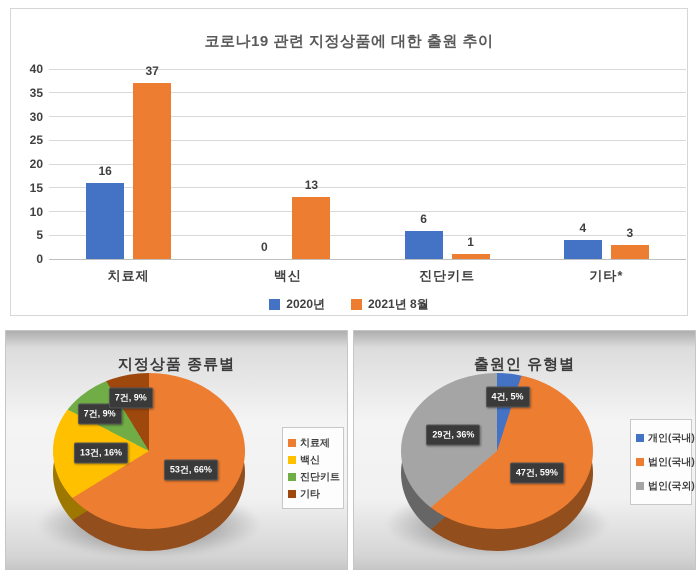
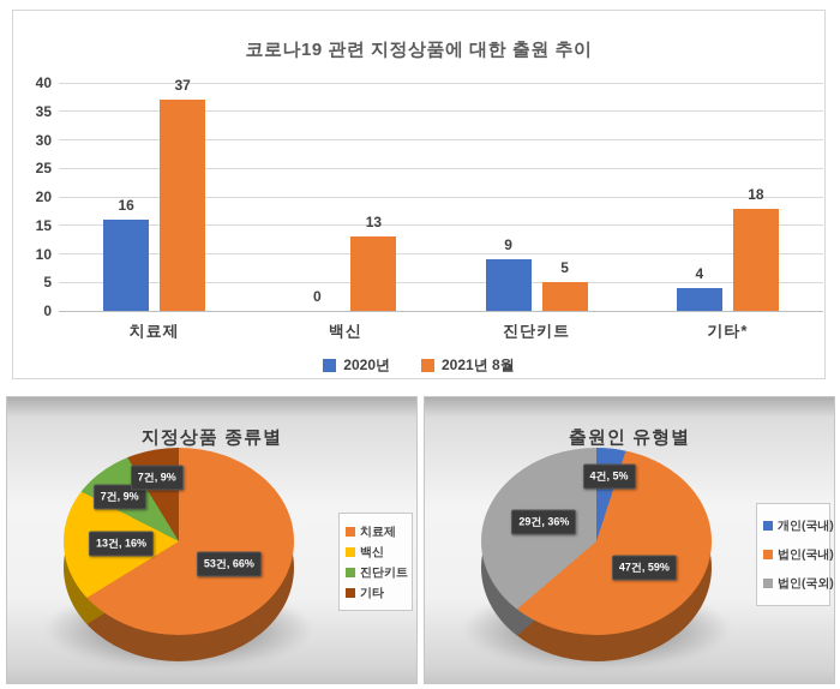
코로나19 관련 지정상품에 대한 출원 추이/2020년/진단키트: 6 -> 9
코로나19 관련 지정상품에 대한 출원 추이/2021년 8월/진단키트: 1 -> 5
코로나19 관련 지정상품에 대한 출원 추이/2021년 8월/기타*: 3 -> 18
